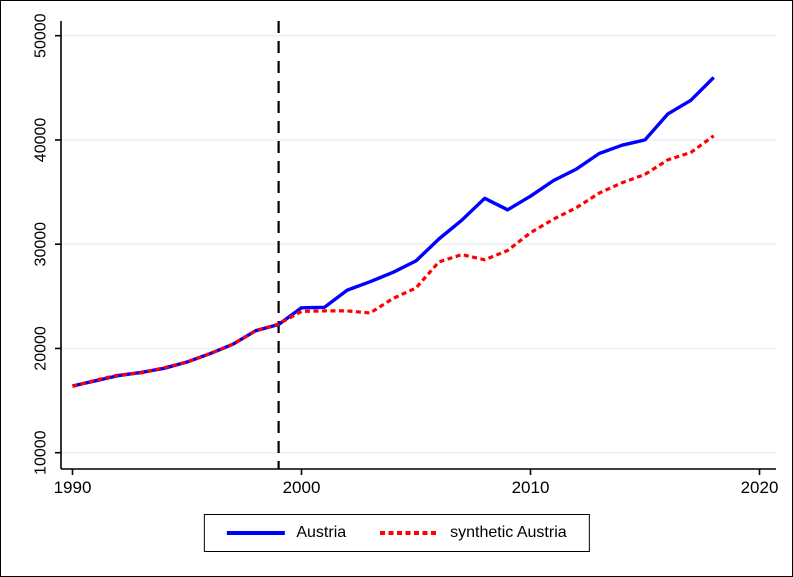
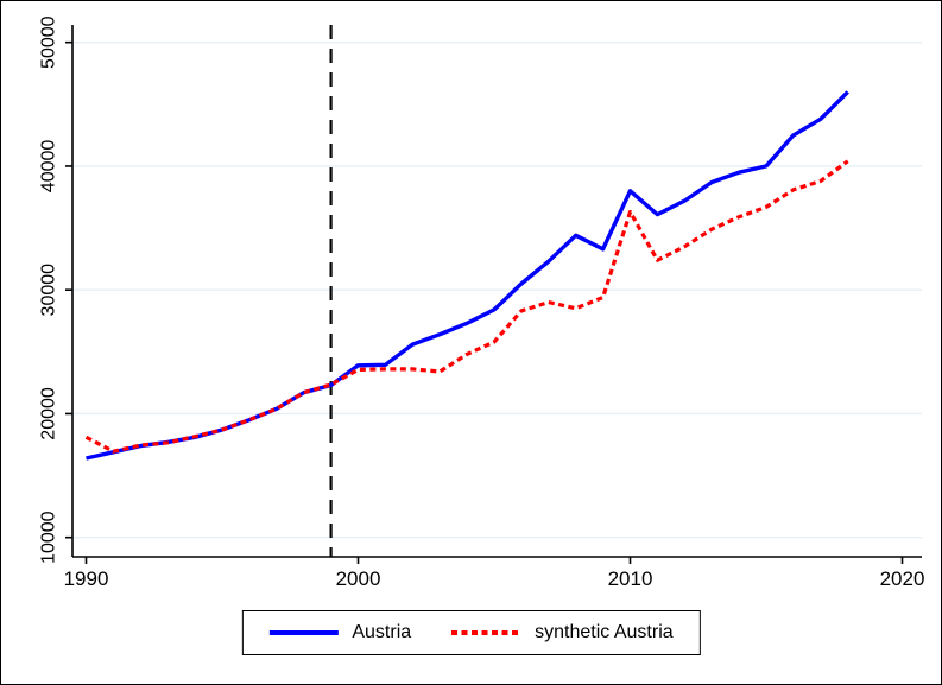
synthetic Austria/1990: 16400 -> 18100
Austria/2010: 34600 -> 38000
synthetic Austria/2010: 31100 -> 36300
